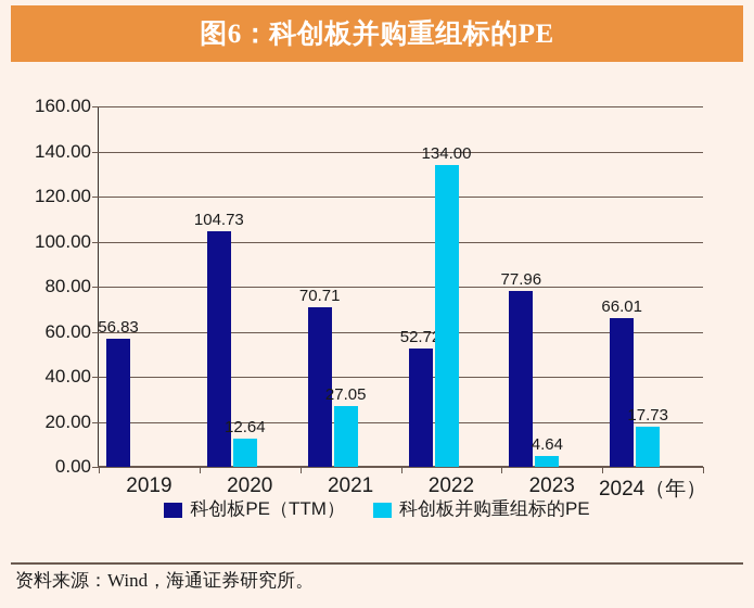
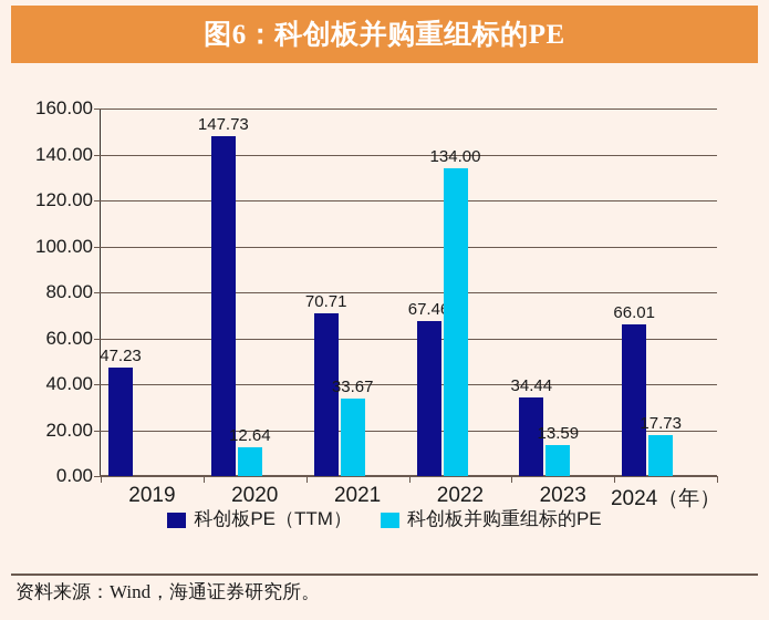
科创板PE（TTM）/2019: 56.83 -> 47.23
科创板PE（TTM）/2020: 104.73 -> 147.73
科创板并购重组标的PE/2021: 27.05 -> 33.67
科创板PE（TTM）/2022: 52.72 -> 67.46
科创板PE（TTM）/2023: 77.96 -> 34.44
科创板并购重组标的PE/2023: 4.64 -> 13.59
